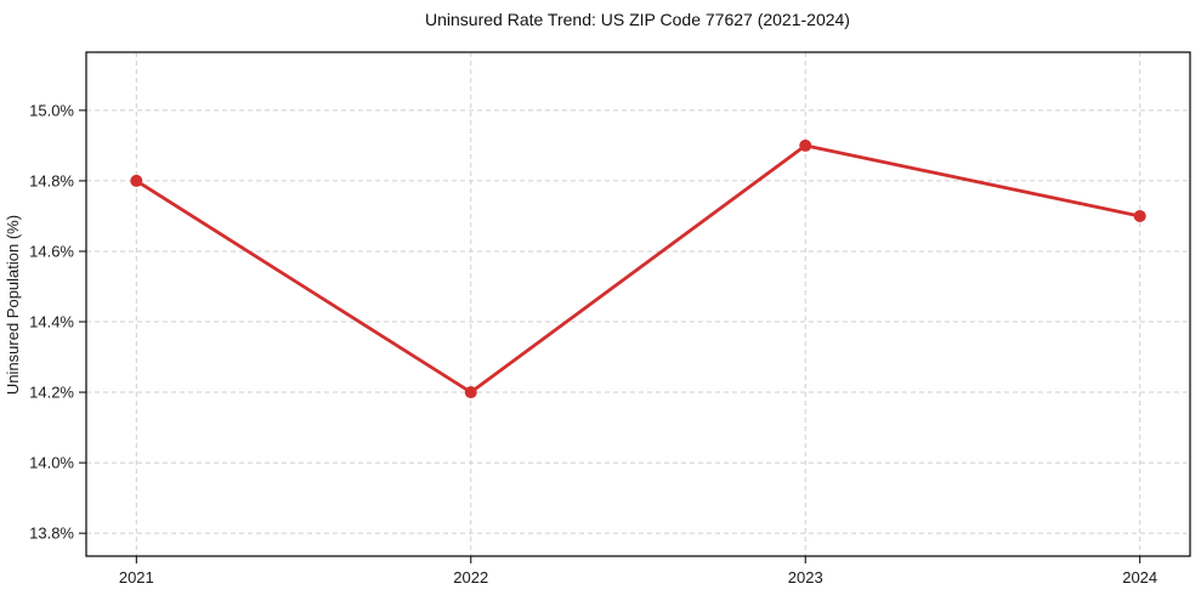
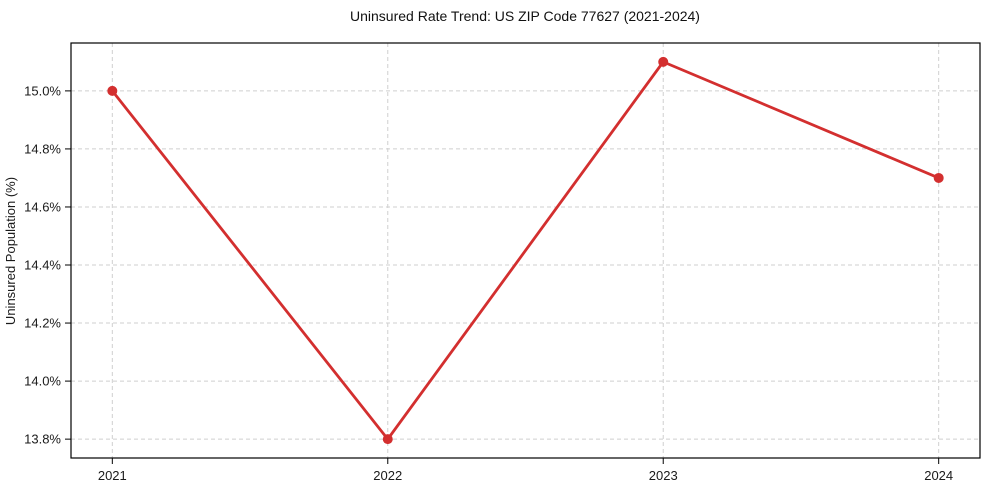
2021: 14.8% -> 15.0%
2022: 14.2% -> 13.8%
2023: 14.9% -> 15.1%
